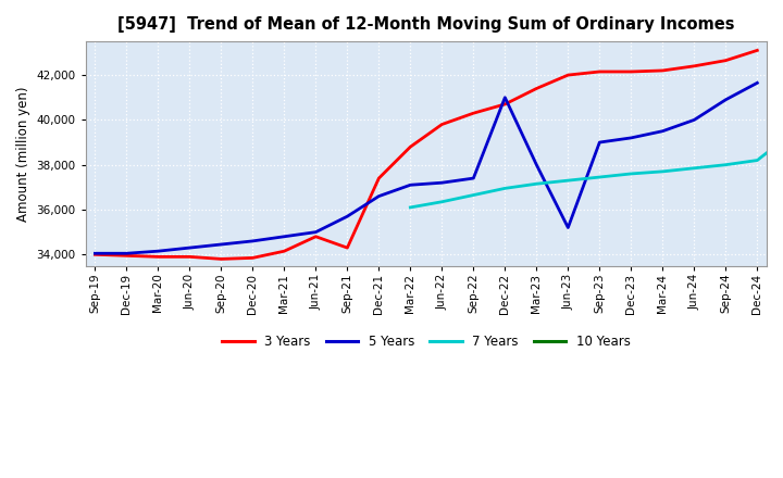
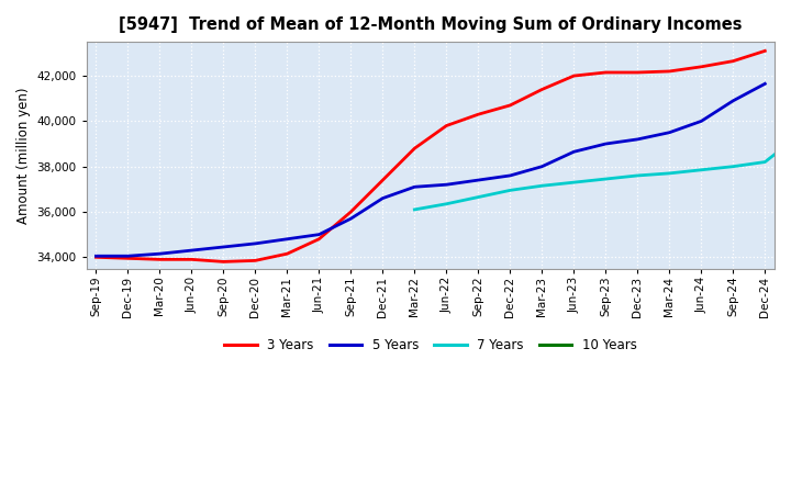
3 Years/Sep-21: 34,300 -> 36,000
5 Years/Dec-22: 41,000 -> 37,600
5 Years/Jun-23: 35,200 -> 38,650
